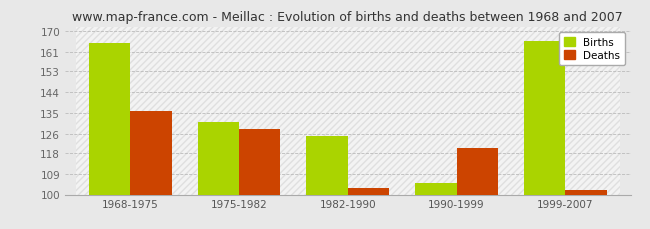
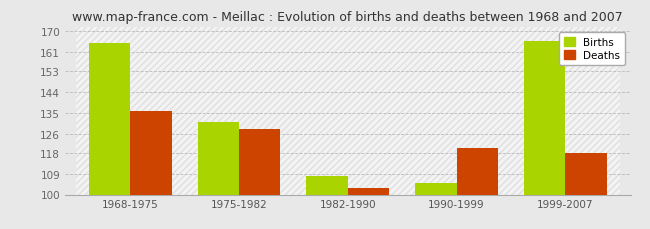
Births/1982-1990: 125 -> 108
Deaths/1999-2007: 102 -> 118
